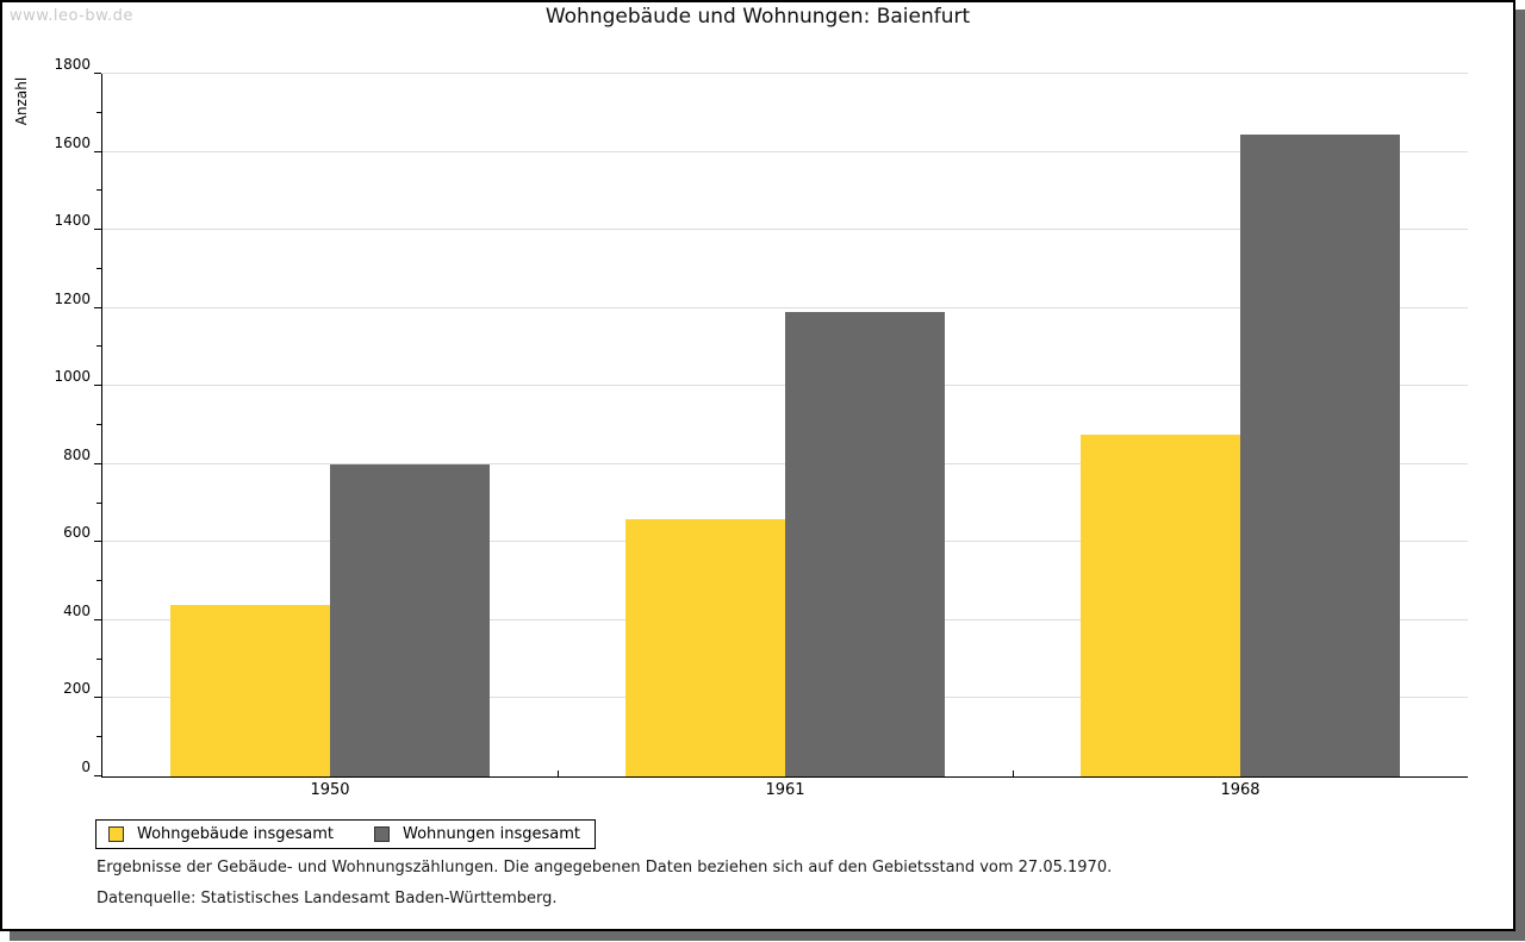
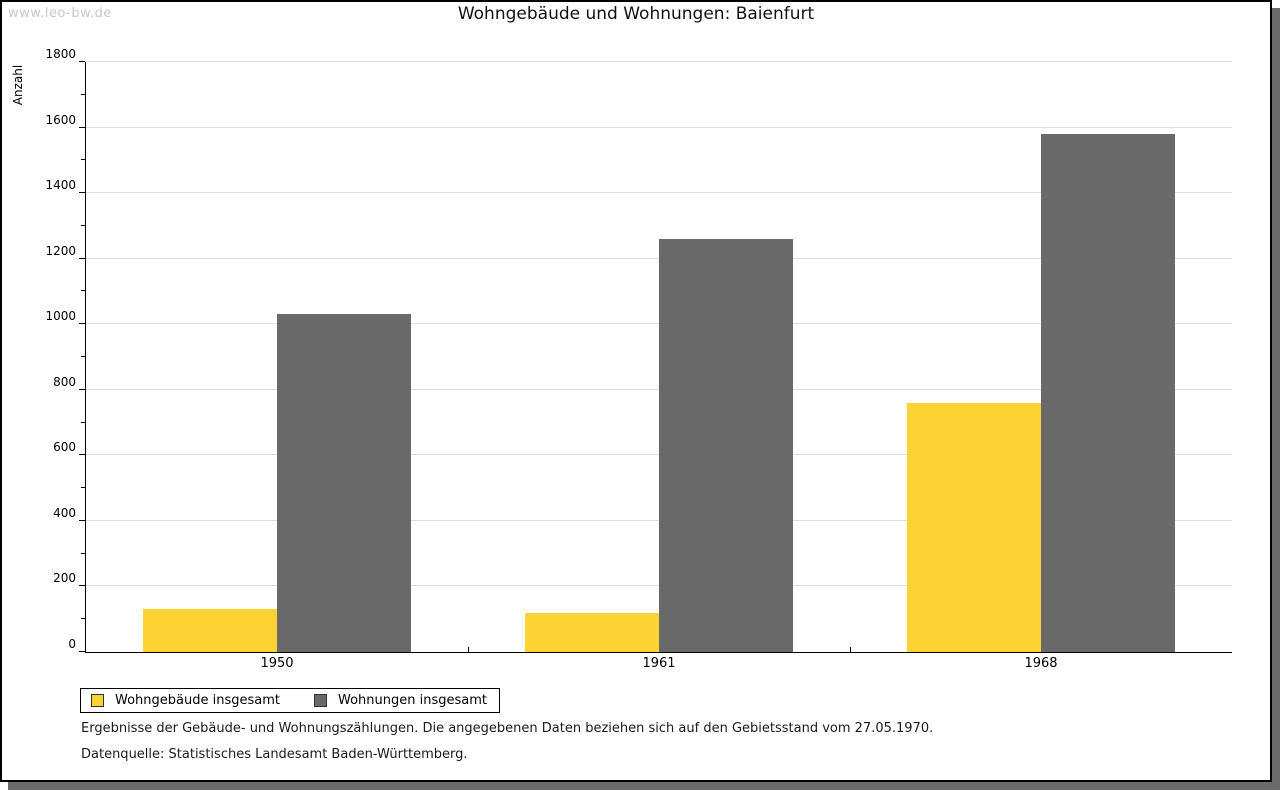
Wohngebäude insgesamt/1950: 440 -> 130
Wohnungen insgesamt/1950: 800 -> 1030
Wohngebäude insgesamt/1961: 660 -> 120
Wohnungen insgesamt/1961: 1190 -> 1260
Wohngebäude insgesamt/1968: 880 -> 760
Wohnungen insgesamt/1968: 1640 -> 1580
